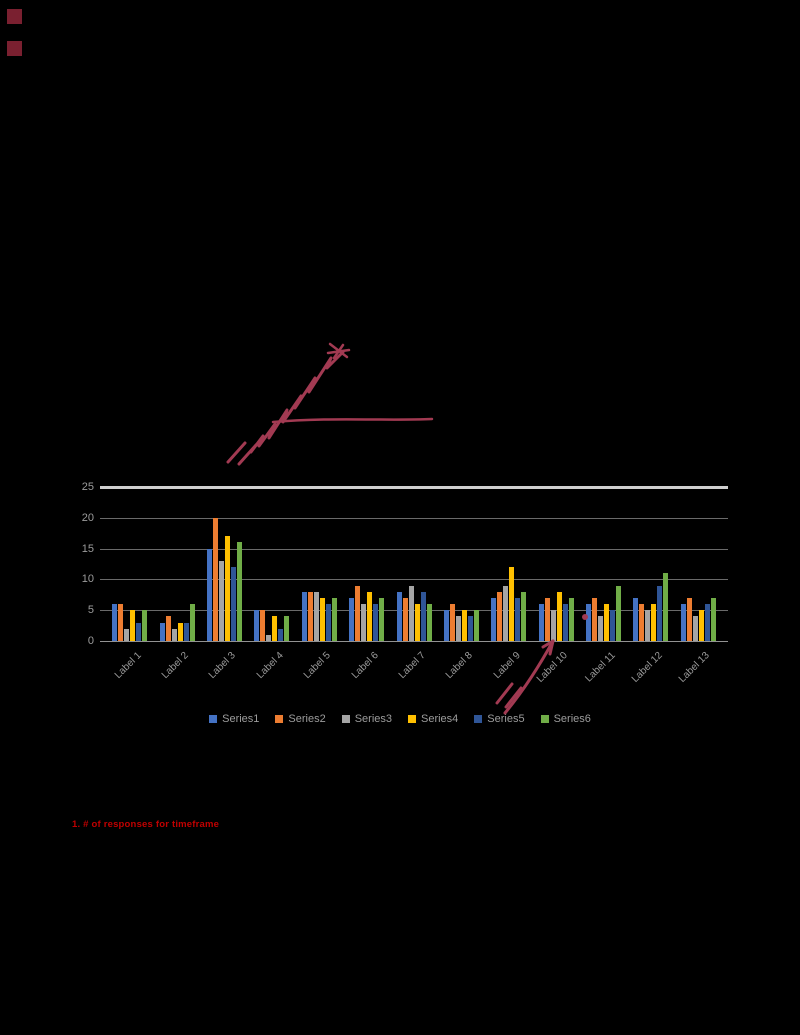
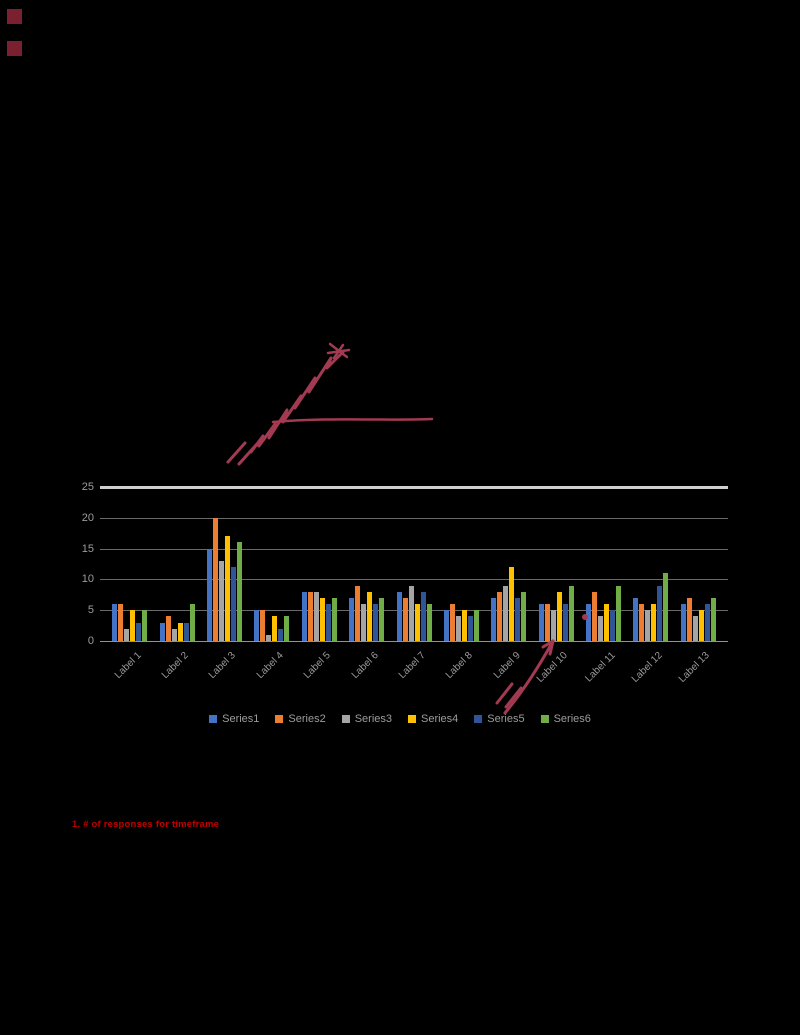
Series2/Label 10: 7 -> 6
Series6/Label 10: 7 -> 9
Series2/Label 11: 7 -> 8
